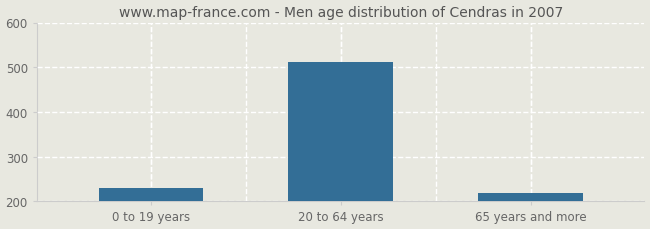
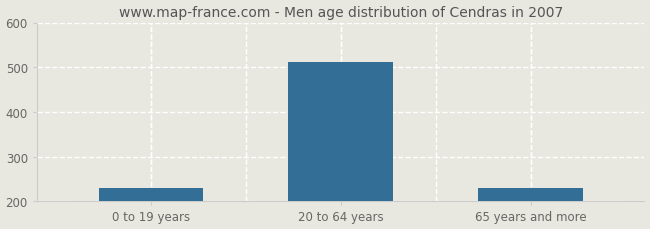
65 years and more: 218 -> 230
